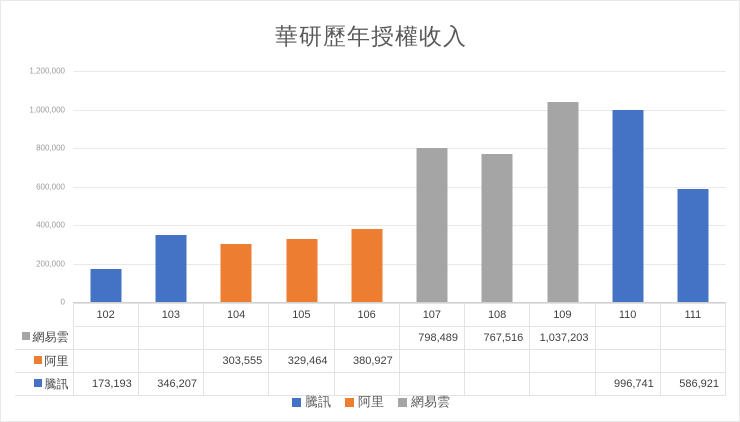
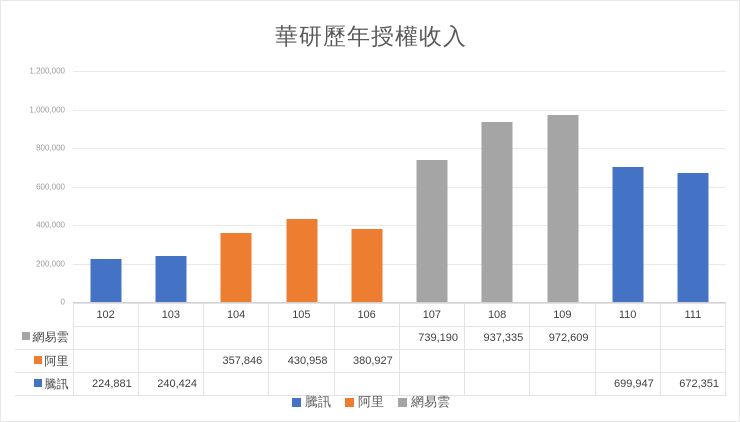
騰訊/102: 173,193 -> 224,881
騰訊/103: 346,207 -> 240,424
阿里/104: 303,555 -> 357,846
阿里/105: 329,464 -> 430,958
網易雲/107: 798,489 -> 739,190
網易雲/108: 767,516 -> 937,335
網易雲/109: 1,037,203 -> 972,609
騰訊/110: 996,741 -> 699,947
騰訊/111: 586,921 -> 672,351
